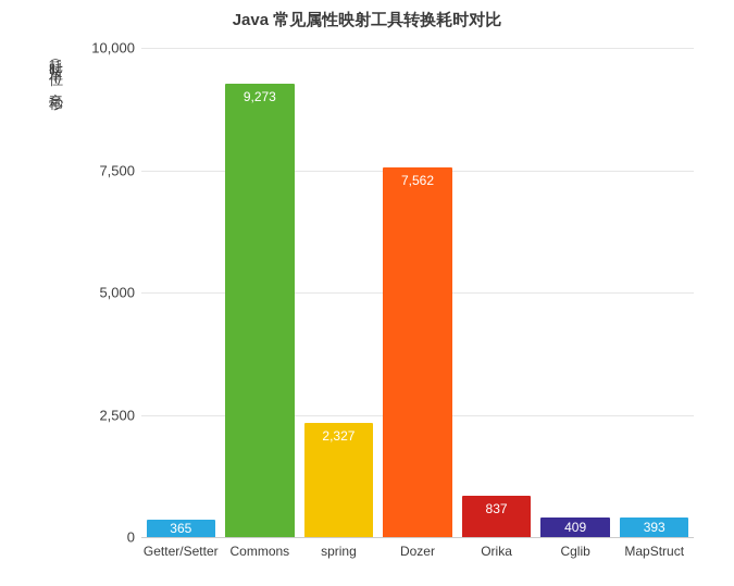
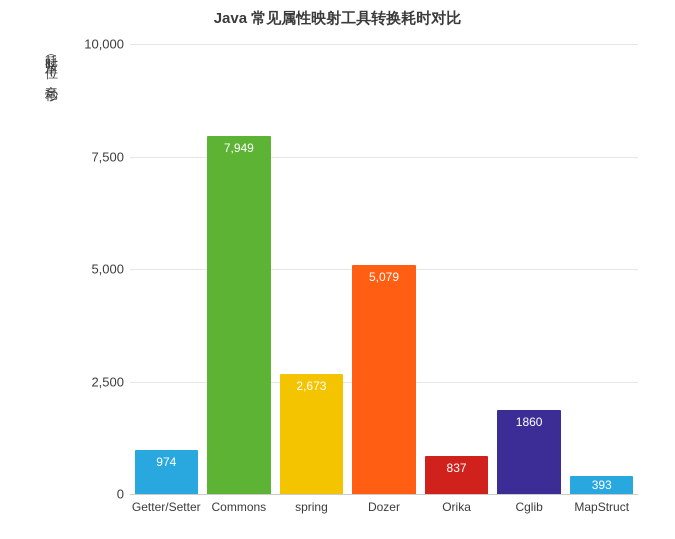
Getter/Setter: 365 -> 974
Commons: 9,273 -> 7,949
spring: 2,327 -> 2,673
Dozer: 7,562 -> 5,079
Cglib: 409 -> 1860
